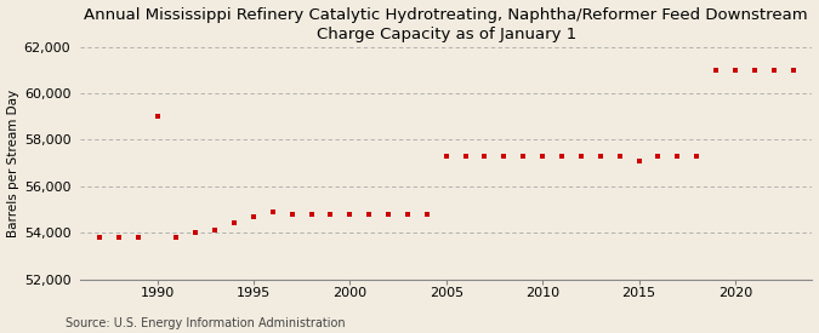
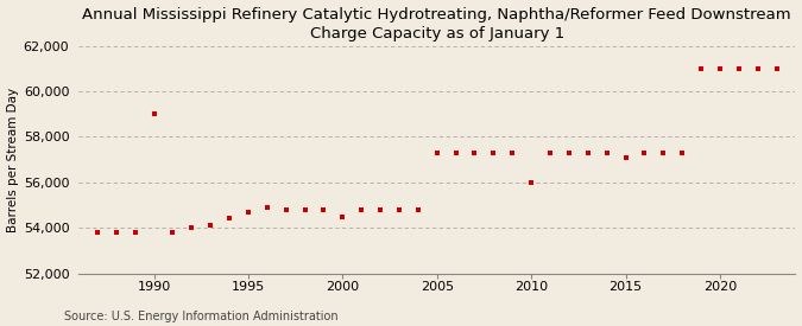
2000: 54,800 -> 54,500
2010: 57,300 -> 56,000
